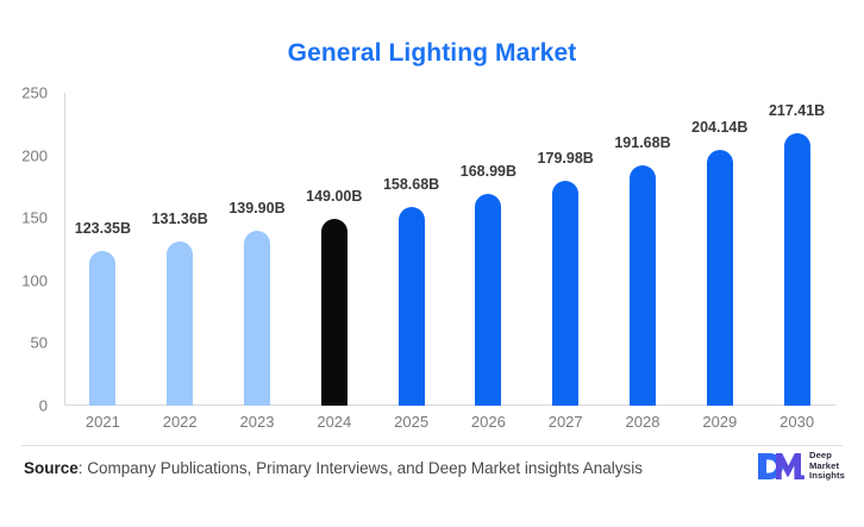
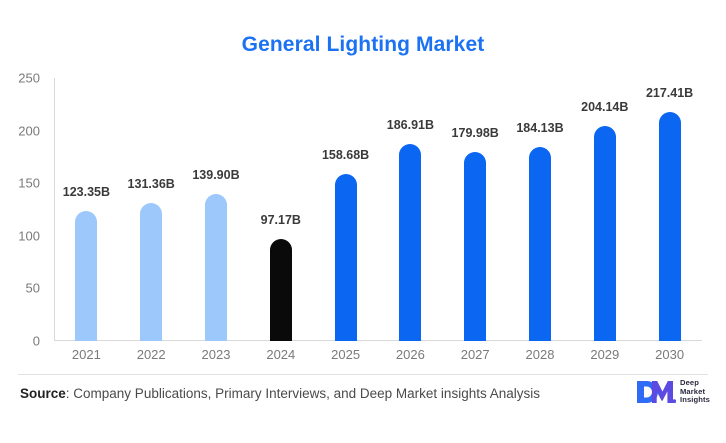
2024: 149.00B -> 97.17B
2026: 168.99B -> 186.91B
2028: 191.68B -> 184.13B
